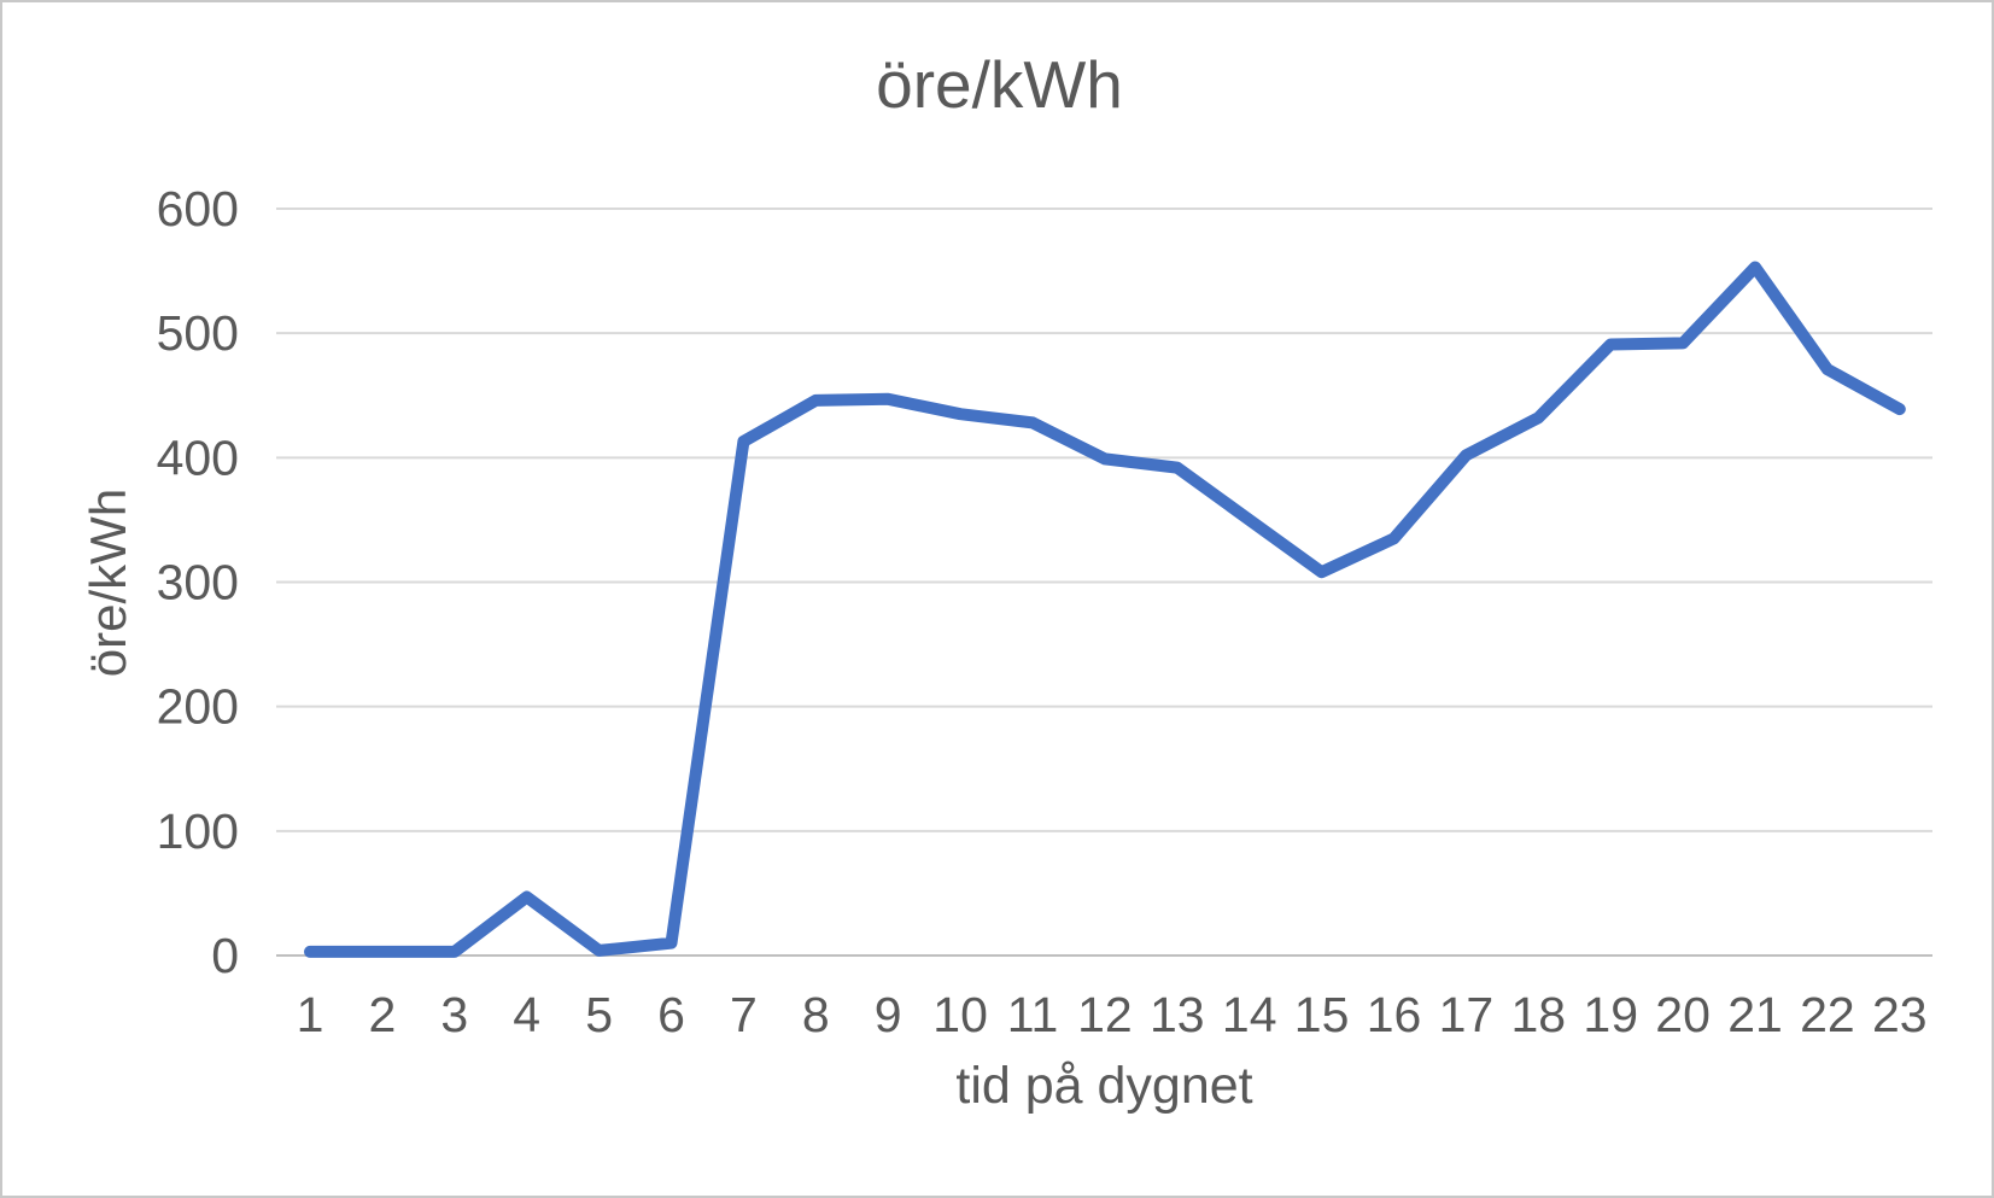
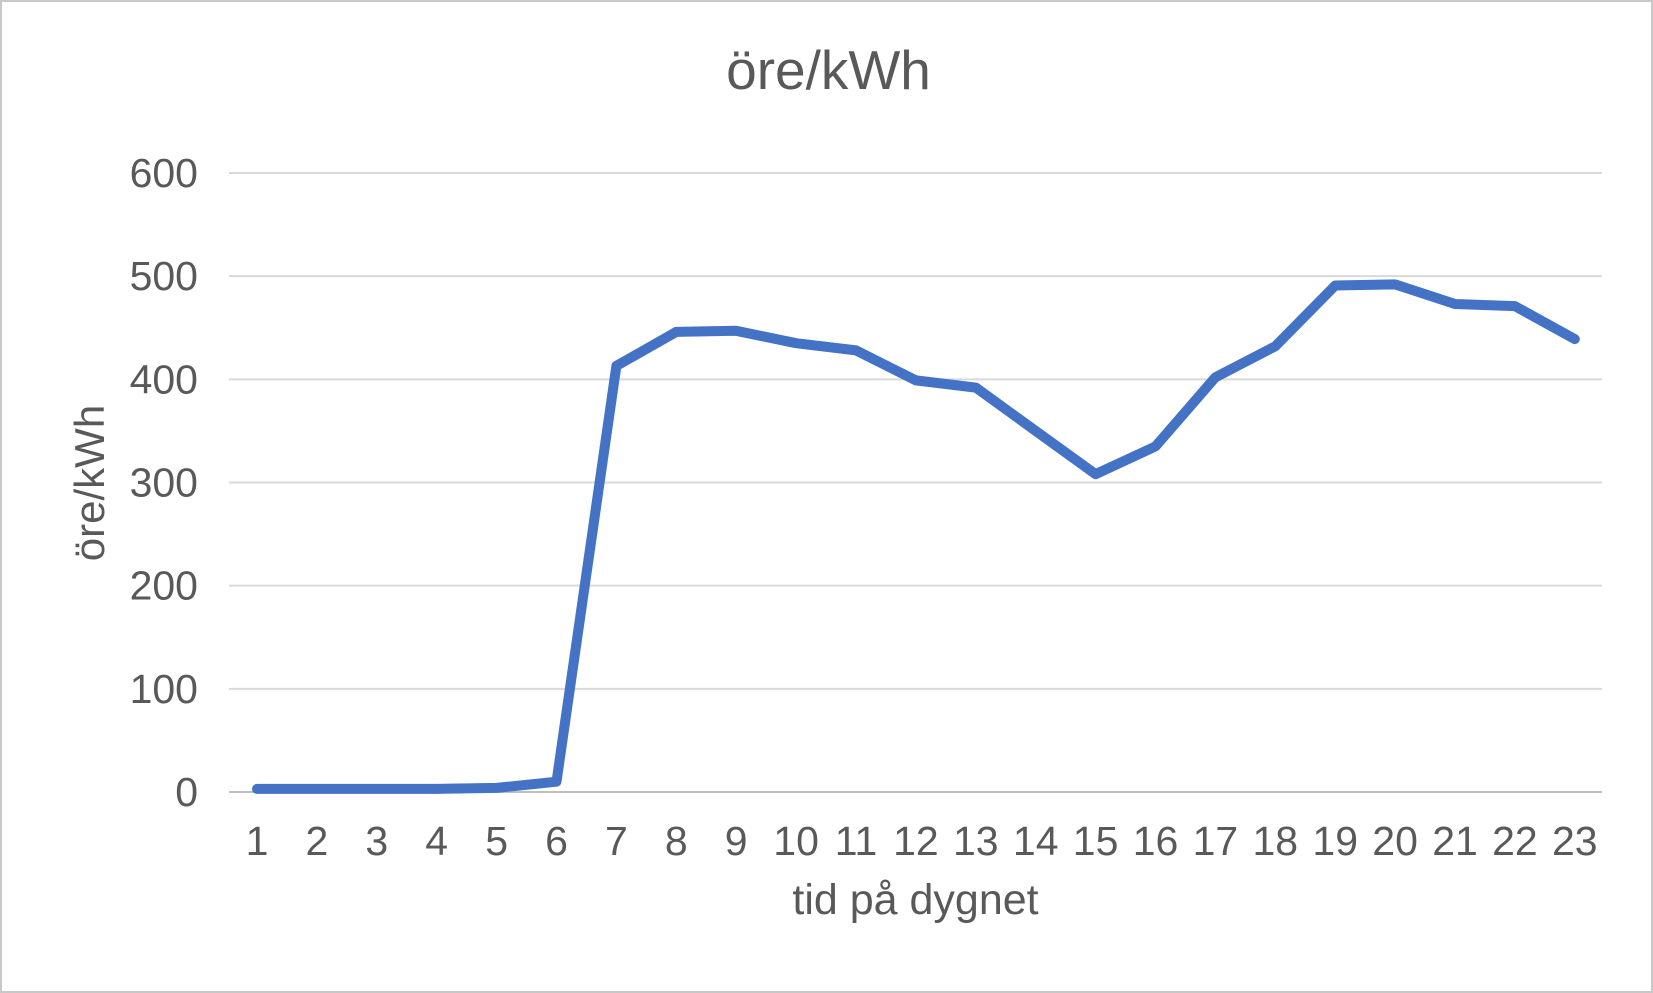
4: 47 -> 3
21: 553 -> 473
